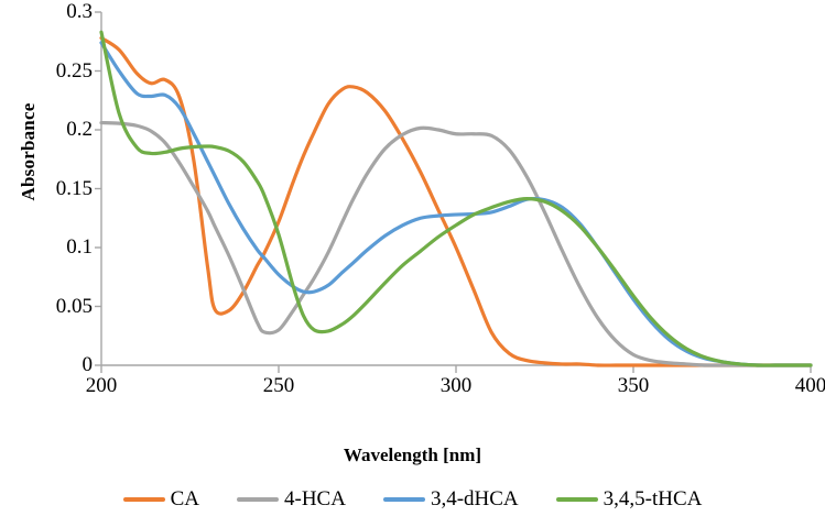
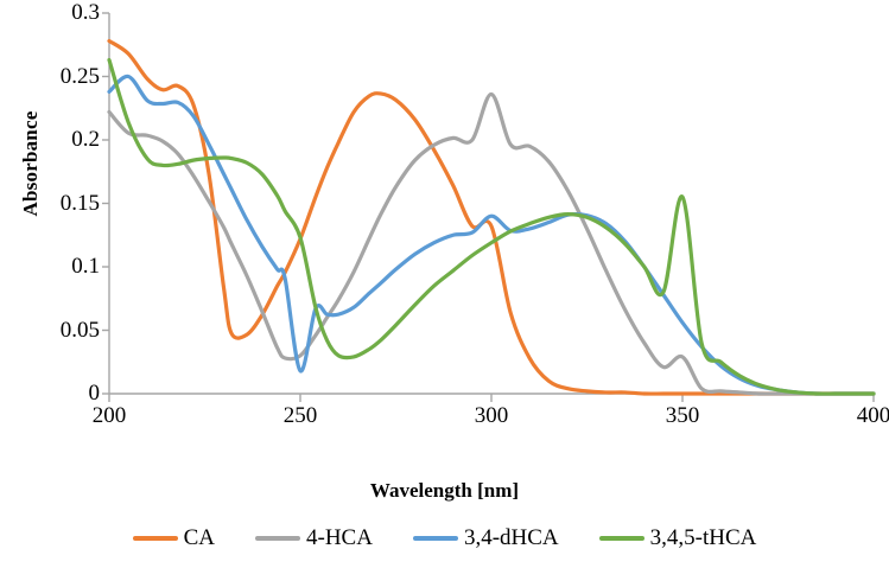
4-HCA/200: 0.206 -> 0.222
3,4-dHCA/200: 0.274 -> 0.238
3,4,5-tHCA/200: 0.283 -> 0.263
3,4-dHCA/250: 0.077 -> 0.018
3,4,5-tHCA/250: 0.111 -> 0.123
CA/300: 0.100 -> 0.132
4-HCA/300: 0.197 -> 0.236
3,4-dHCA/300: 0.128 -> 0.140
4-HCA/350: 0.009 -> 0.029
3,4,5-tHCA/350: 0.059 -> 0.155
